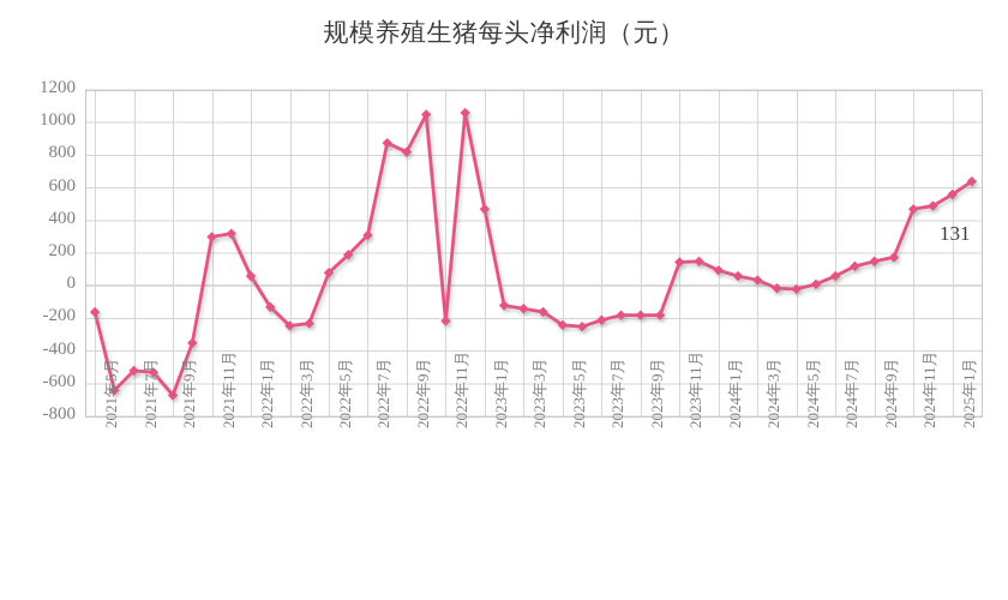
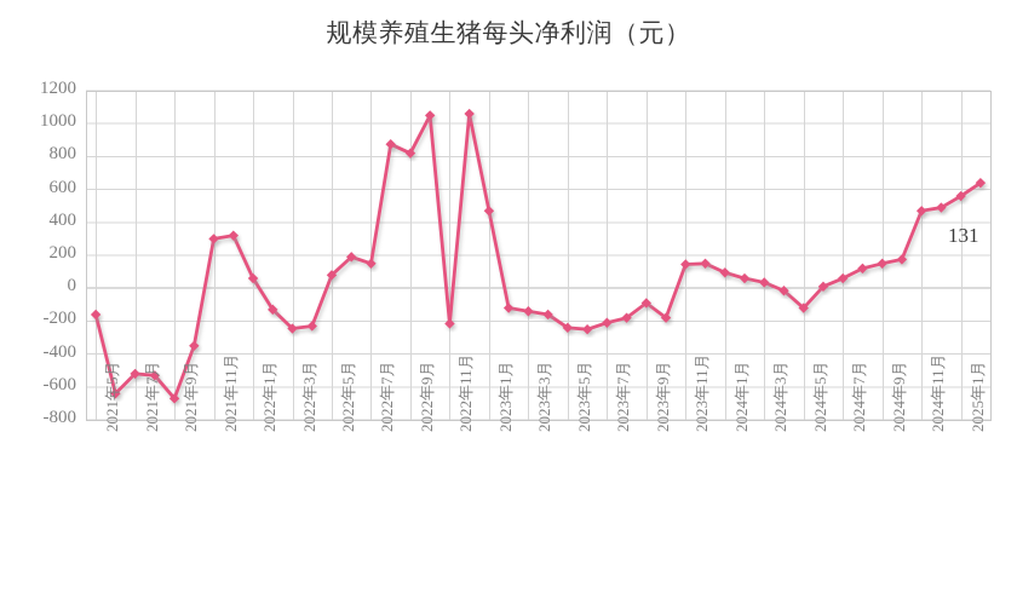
2022年7月: 310 -> 150
2023年9月: -180 -> -90
2024年5月: -20 -> -120
